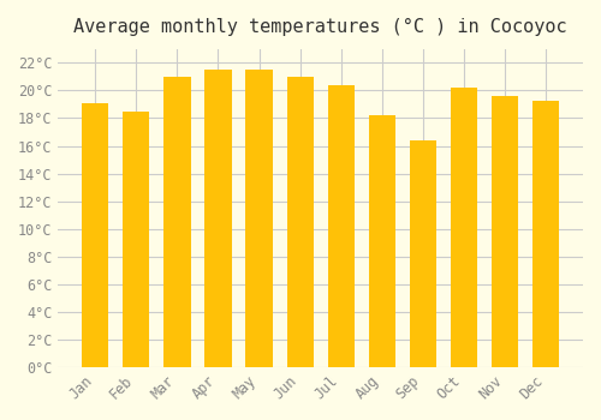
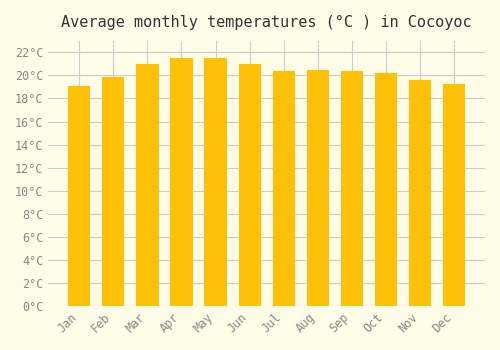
Feb: 18.5°C -> 19.9°C
Aug: 18.2°C -> 20.5°C
Sep: 16.4°C -> 20.4°C
